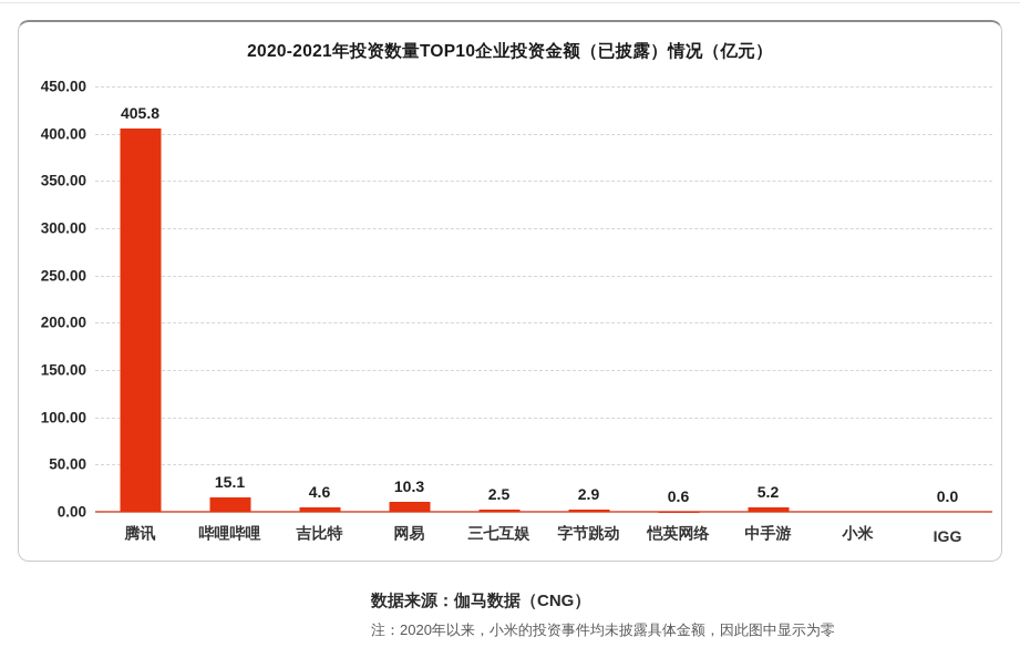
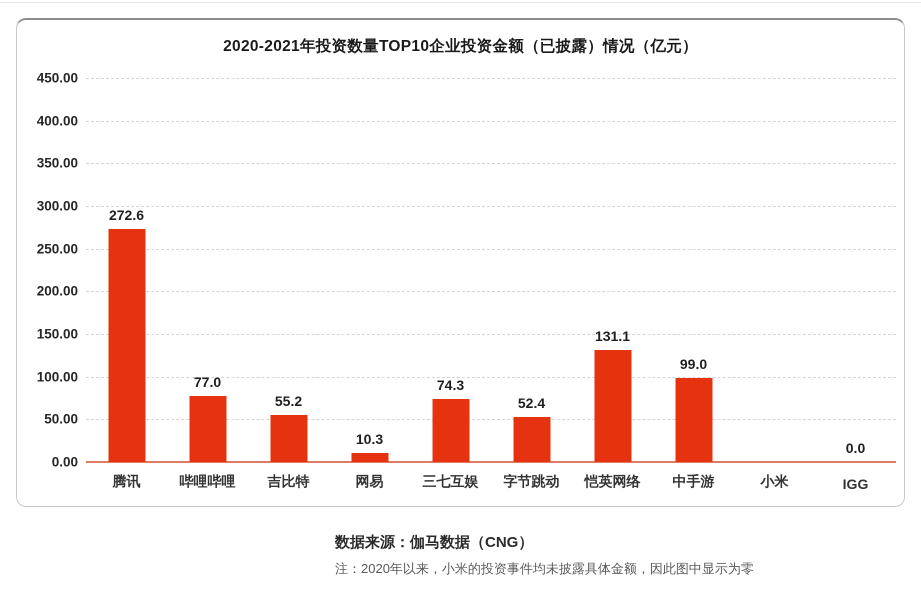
腾讯: 405.8 -> 272.6
哔哩哔哩: 15.1 -> 77.0
吉比特: 4.6 -> 55.2
三七互娱: 2.5 -> 74.3
字节跳动: 2.9 -> 52.4
恺英网络: 0.6 -> 131.1
中手游: 5.2 -> 99.0
